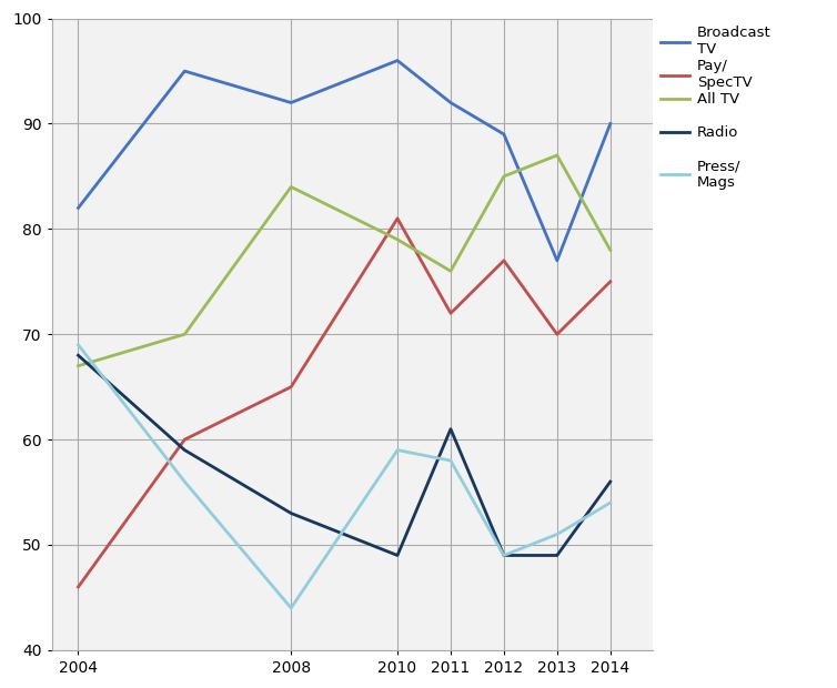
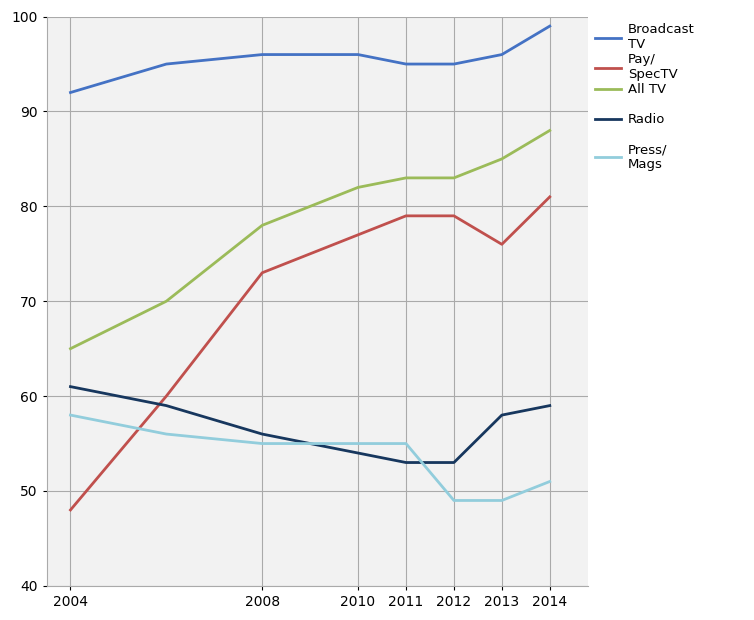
Broadcast TV/2004: 82 -> 92
Pay/ SpecTV/2004: 46 -> 48
All TV/2004: 67 -> 65
Radio/2004: 68 -> 61
Press/ Mags/2004: 69 -> 58
Broadcast TV/2008: 92 -> 96
Pay/ SpecTV/2008: 65 -> 73
All TV/2008: 84 -> 78
Radio/2008: 53 -> 56
Press/ Mags/2008: 44 -> 55
Pay/ SpecTV/2010: 81 -> 77
All TV/2010: 79 -> 82
Radio/2010: 49 -> 54
Press/ Mags/2010: 59 -> 55
Broadcast TV/2011: 92 -> 95
Pay/ SpecTV/2011: 72 -> 79
All TV/2011: 76 -> 83
Radio/2011: 61 -> 53
Press/ Mags/2011: 58 -> 55
Broadcast TV/2012: 89 -> 95
Pay/ SpecTV/2012: 77 -> 79
All TV/2012: 85 -> 83
Radio/2012: 49 -> 53
Broadcast TV/2013: 77 -> 96
Pay/ SpecTV/2013: 70 -> 76
All TV/2013: 87 -> 85
Radio/2013: 49 -> 58
Press/ Mags/2013: 51 -> 49
Broadcast TV/2014: 90 -> 99
Pay/ SpecTV/2014: 75 -> 81
All TV/2014: 78 -> 88
Radio/2014: 56 -> 59
Press/ Mags/2014: 54 -> 51
